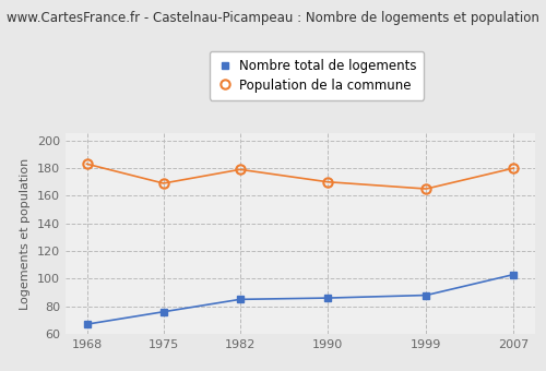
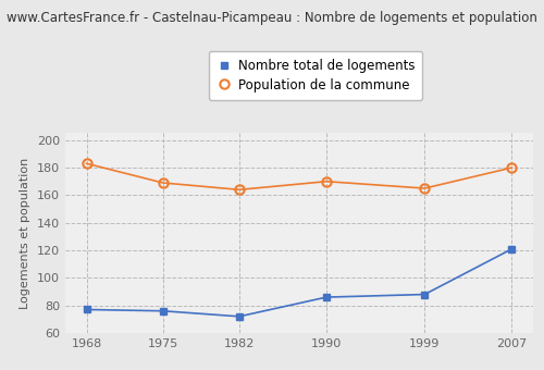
Nombre total de logements/1968: 67 -> 77
Nombre total de logements/1982: 85 -> 72
Population de la commune/1982: 179 -> 164
Nombre total de logements/2007: 103 -> 121
